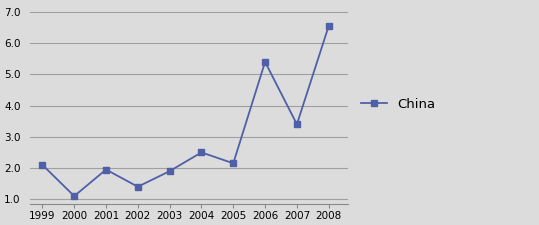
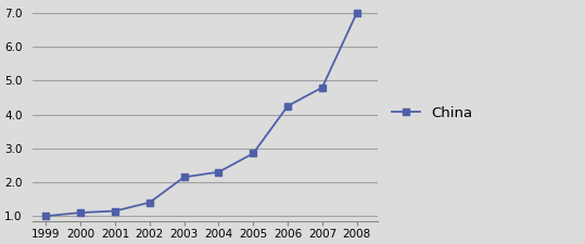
1999: 2.10 -> 1.00
2001: 1.95 -> 1.15
2003: 1.90 -> 2.15
2004: 2.50 -> 2.30
2005: 2.15 -> 2.85
2006: 5.40 -> 4.25
2007: 3.40 -> 4.80
2008: 6.55 -> 7.00
